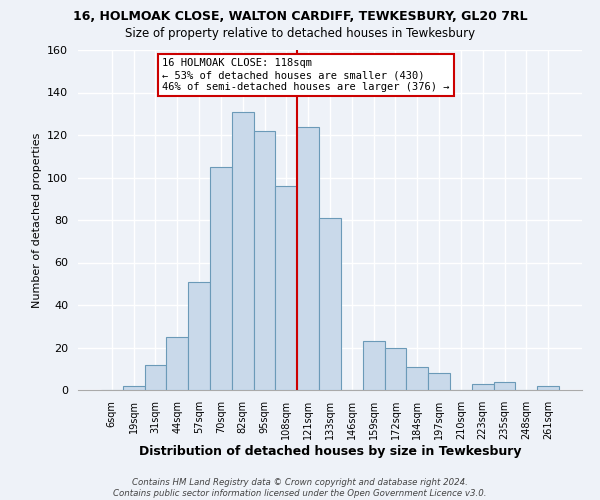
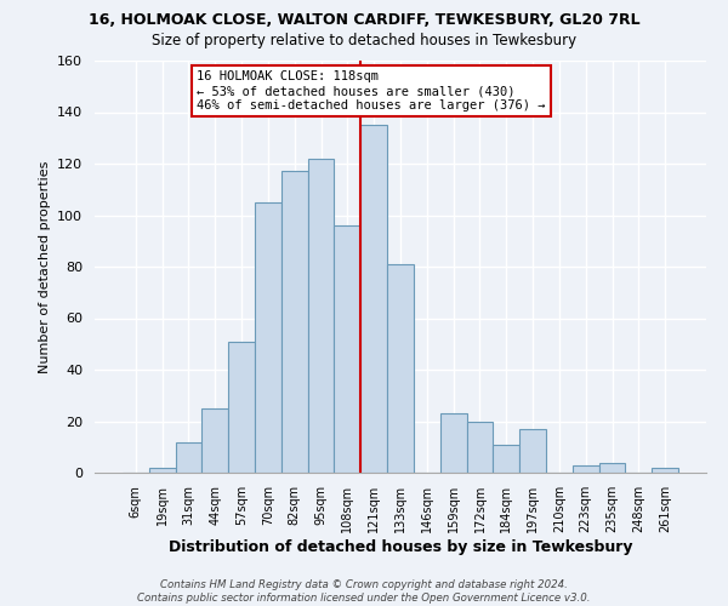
82sqm: 131 -> 117
121sqm: 124 -> 135
197sqm: 8 -> 17
